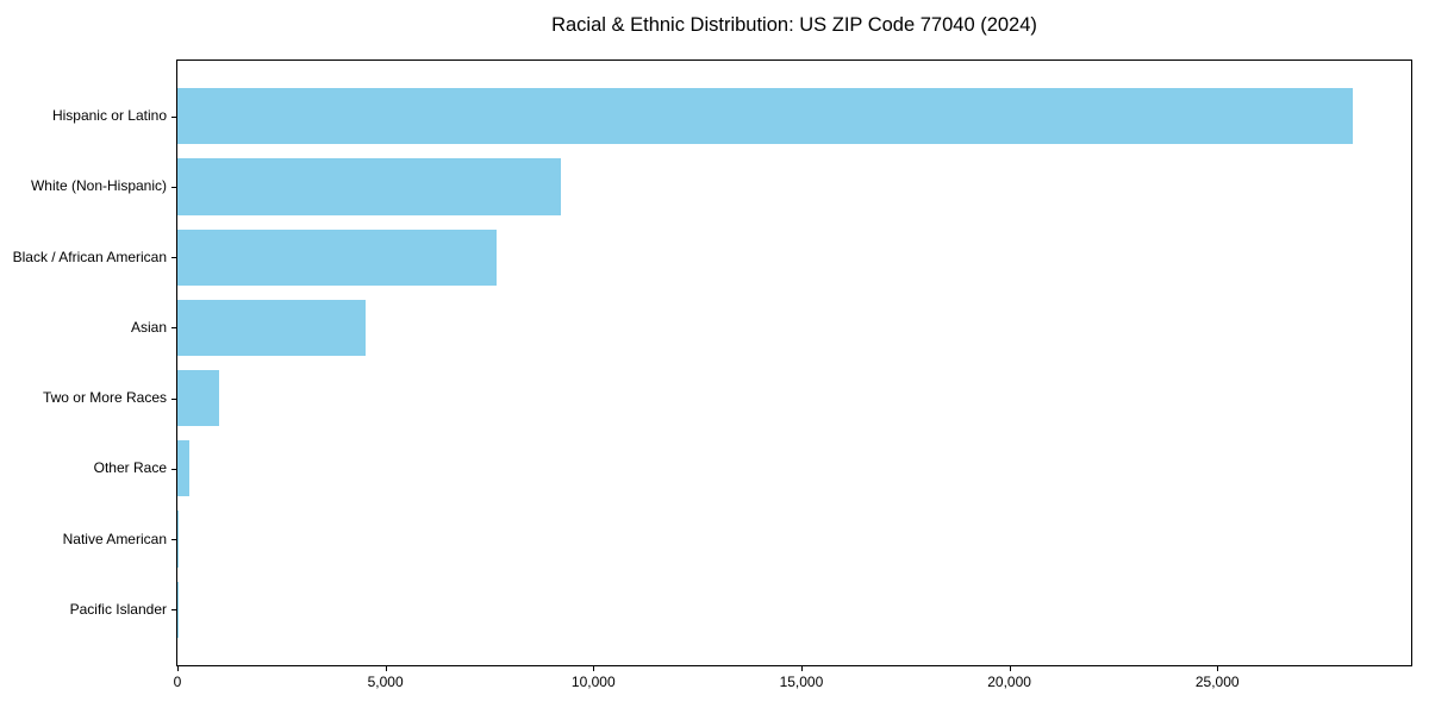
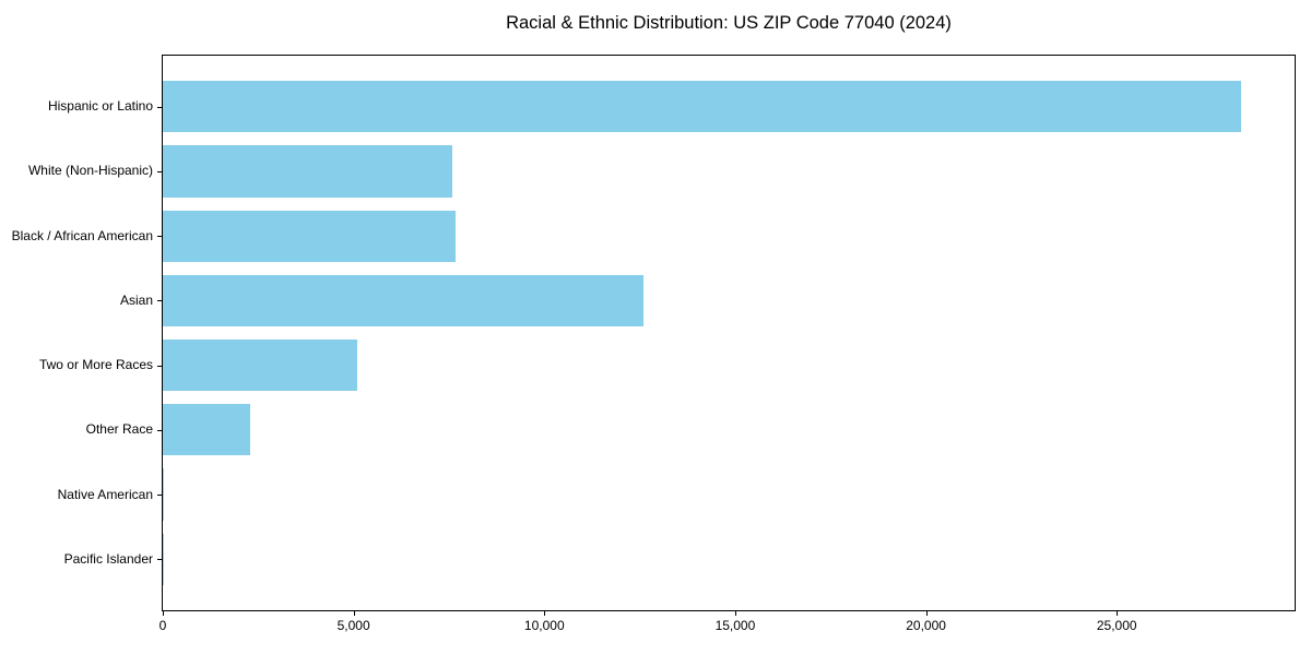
White (Non-Hispanic): 9200 -> 7600
Asian: 4500 -> 12600
Two or More Races: 1000 -> 5100
Other Race: 300 -> 2300
